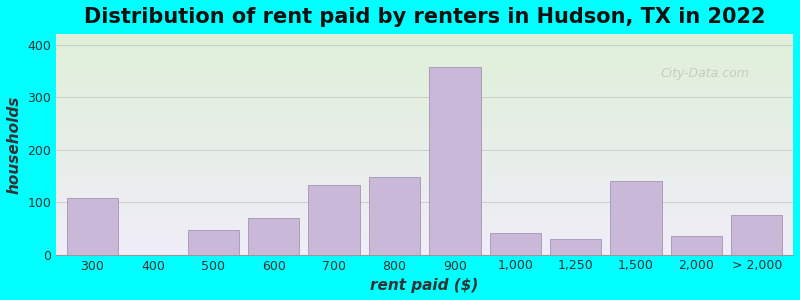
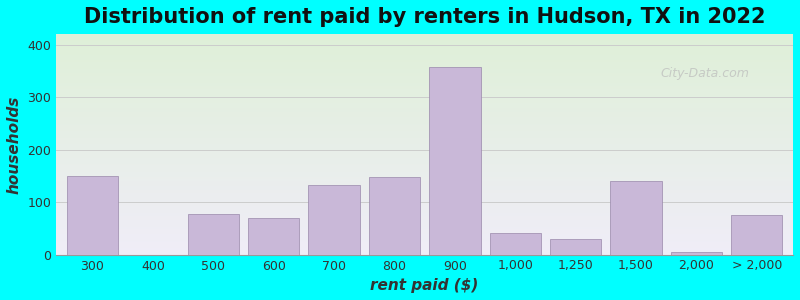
300: 108 -> 150
500: 46 -> 78
2,000: 36 -> 5
